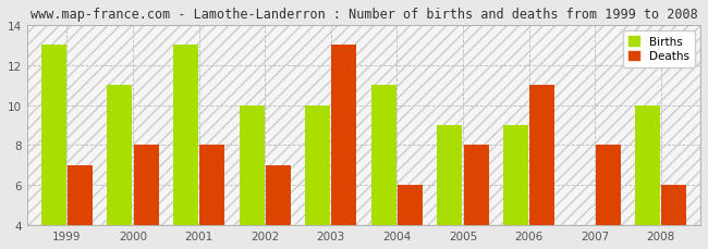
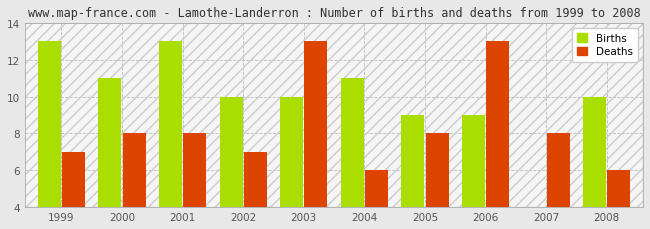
Deaths/2006: 11 -> 13
